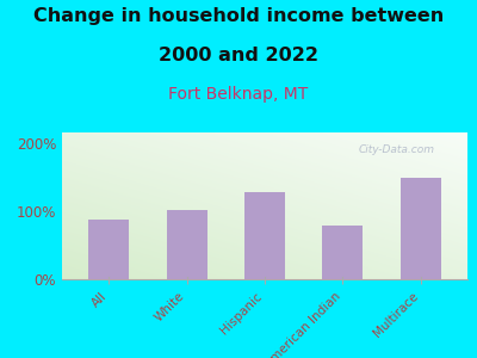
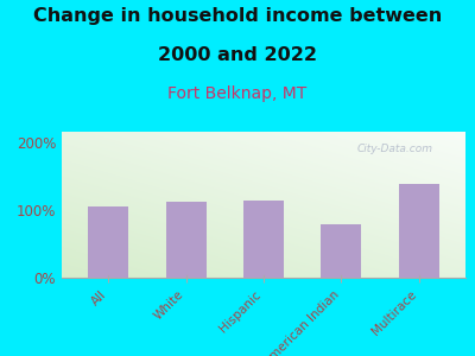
All: 88% -> 105%
White: 102% -> 112%
Hispanic: 128% -> 113%
Multirace: 148% -> 138%
